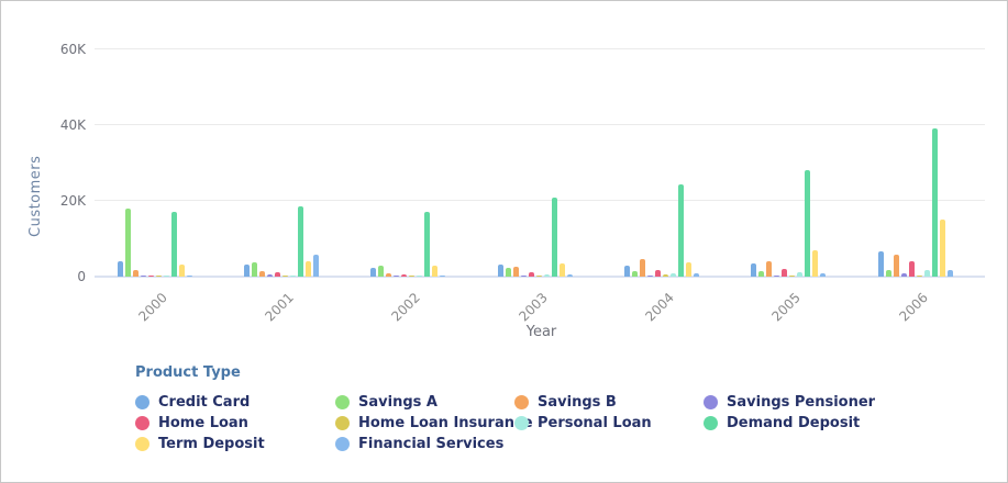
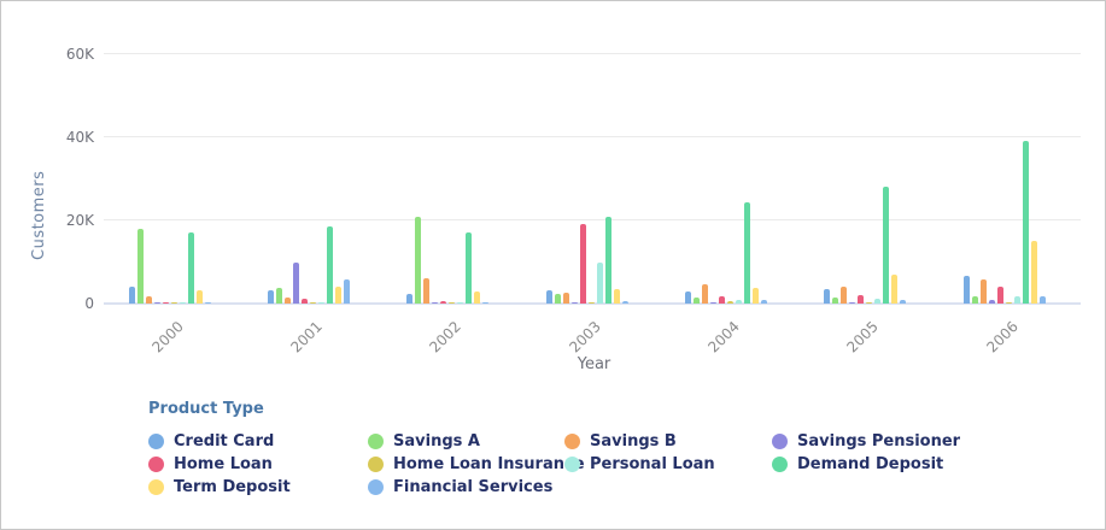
Savings Pensioner/2001: 1K -> 10K
Savings A/2002: 3K -> 21K
Savings B/2002: 1K -> 6K
Home Loan/2003: 1K -> 19K
Personal Loan/2003: 1K -> 10K
